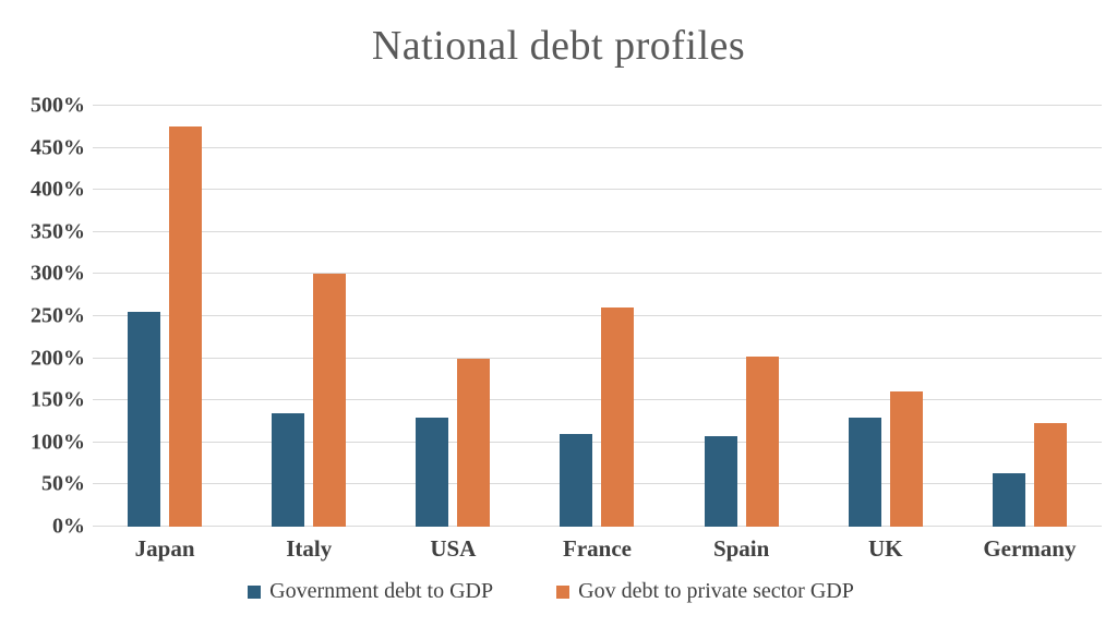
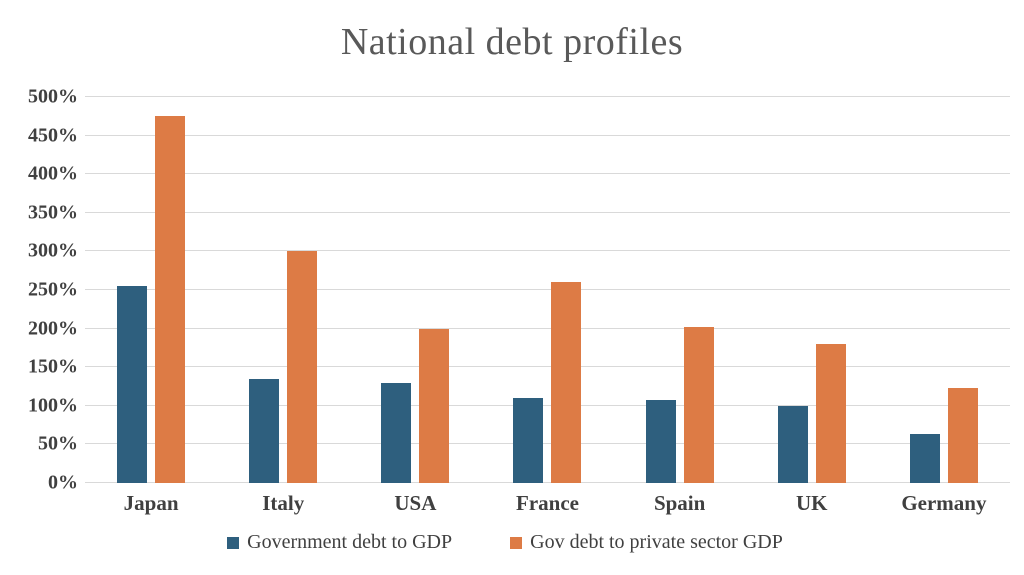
Government debt to GDP/UK: 130% -> 100%
Gov debt to private sector GDP/UK: 160% -> 180%
